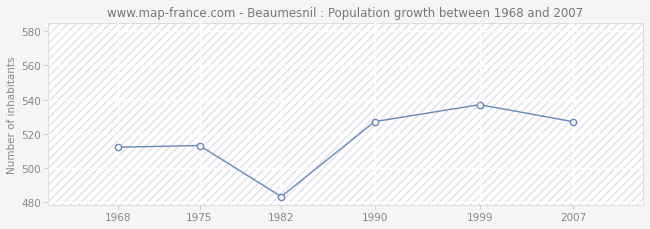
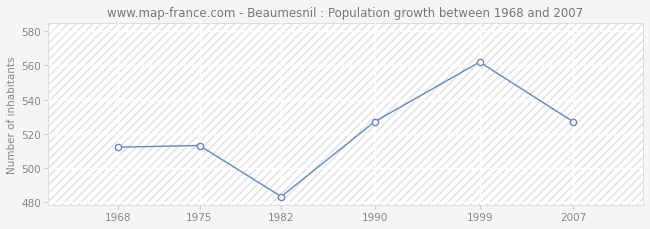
1999: 537 -> 562
